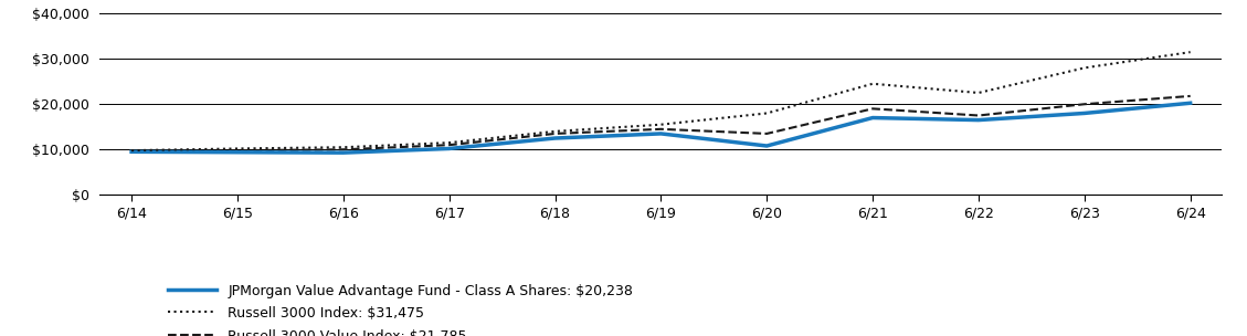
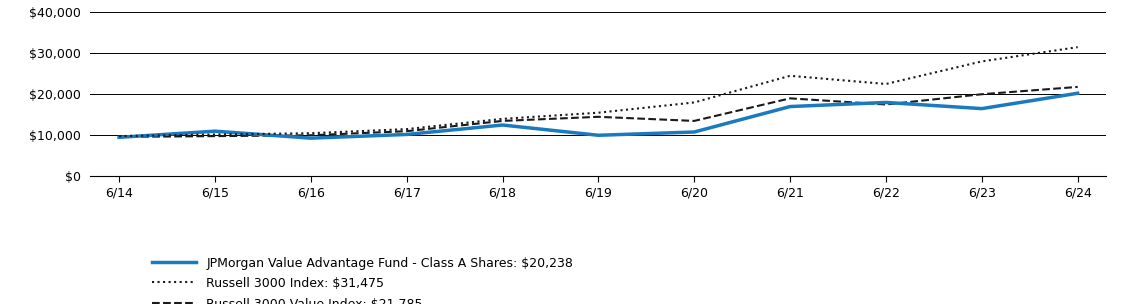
JPMorgan Value Advantage Fund - Class A Shares: $20,238/6/15: $9,400 -> $11,000
JPMorgan Value Advantage Fund - Class A Shares: $20,238/6/19: $13,500 -> $10,000
JPMorgan Value Advantage Fund - Class A Shares: $20,238/6/22: $16,500 -> $18,000
JPMorgan Value Advantage Fund - Class A Shares: $20,238/6/23: $18,000 -> $16,500
